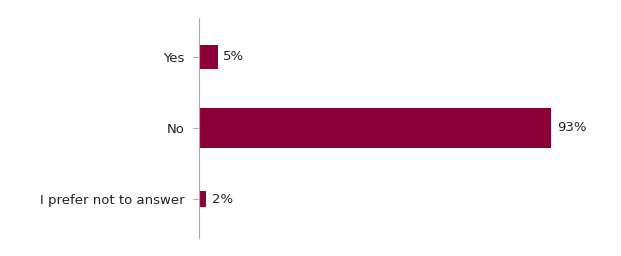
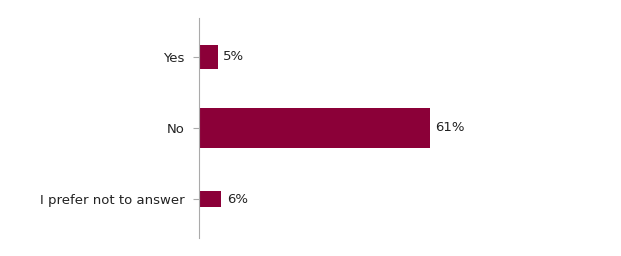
No: 93% -> 61%
I prefer not to answer: 2% -> 6%
